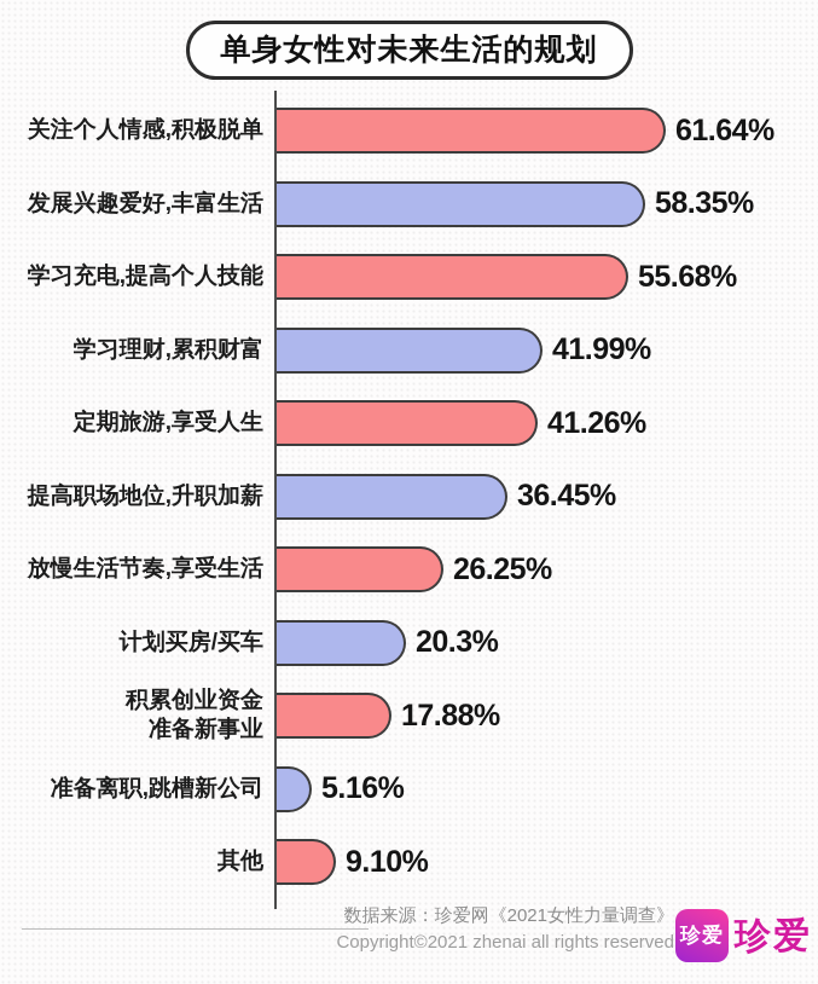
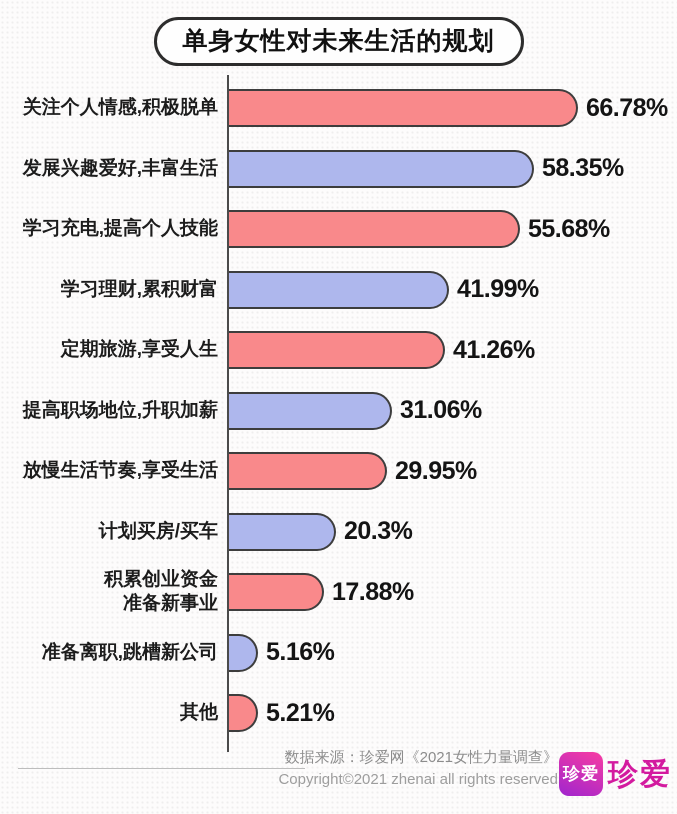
关注个人情感,积极脱单: 61.64% -> 66.78%
提高职场地位,升职加薪: 36.45% -> 31.06%
放慢生活节奏,享受生活: 26.25% -> 29.95%
其他: 9.10% -> 5.21%
